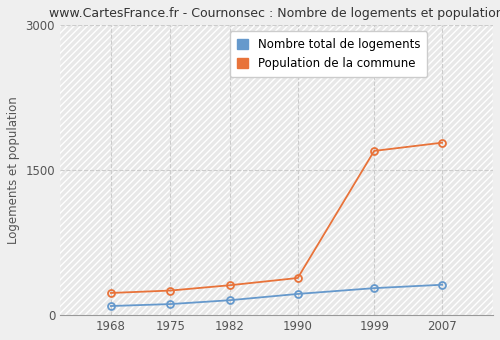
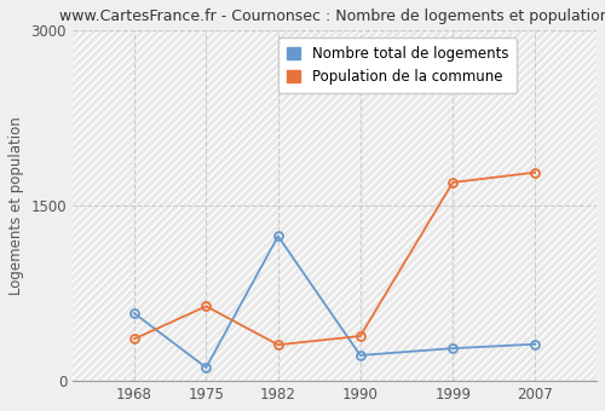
Nombre total de logements/1968: 100 -> 580
Population de la commune/1968: 230 -> 360
Population de la commune/1975: 260 -> 640
Nombre total de logements/1982: 160 -> 1240
